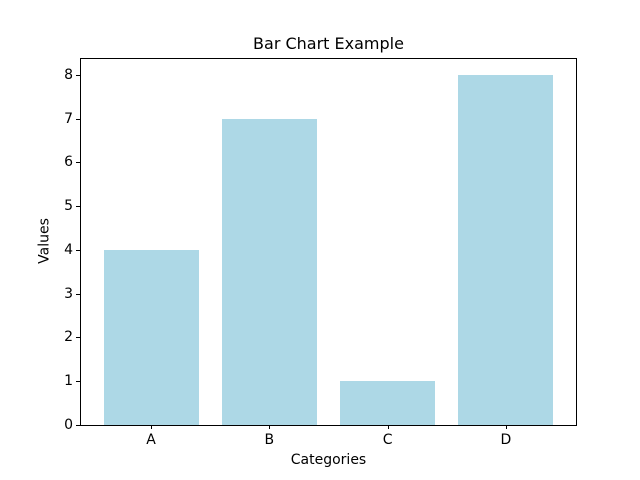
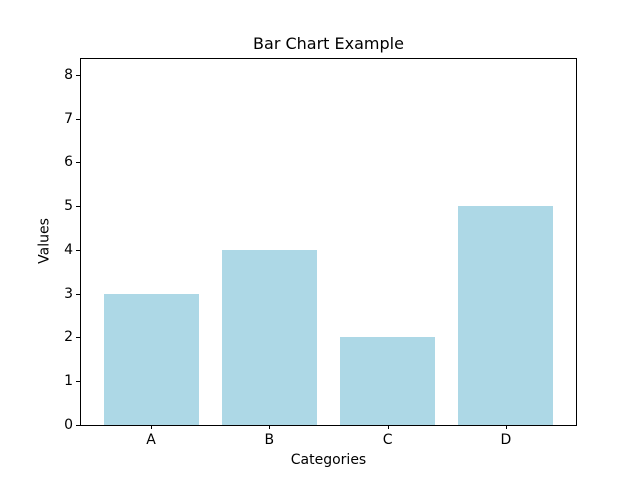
A: 4 -> 3
B: 7 -> 4
C: 1 -> 2
D: 8 -> 5
